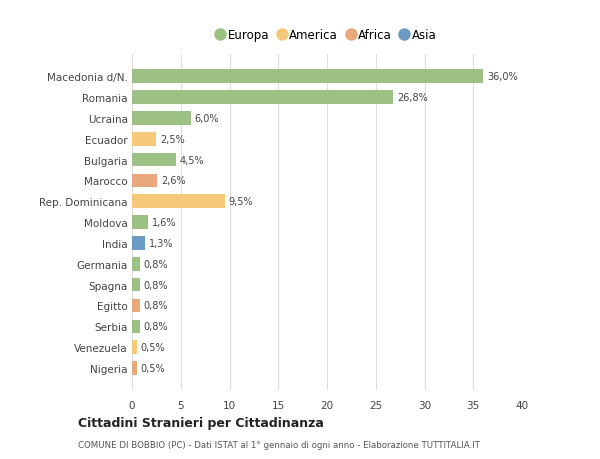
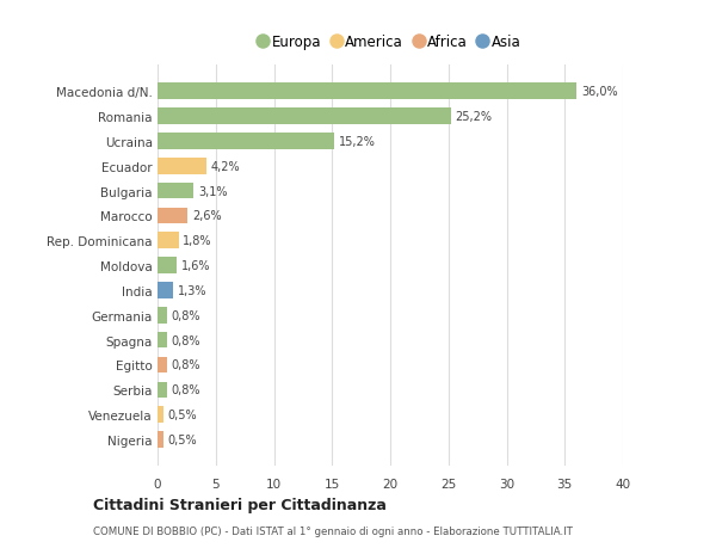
Romania: 26,8% -> 25,2%
Ucraina: 6,0% -> 15,2%
Ecuador: 2,5% -> 4,2%
Bulgaria: 4,5% -> 3,1%
Rep. Dominicana: 9,5% -> 1,8%
